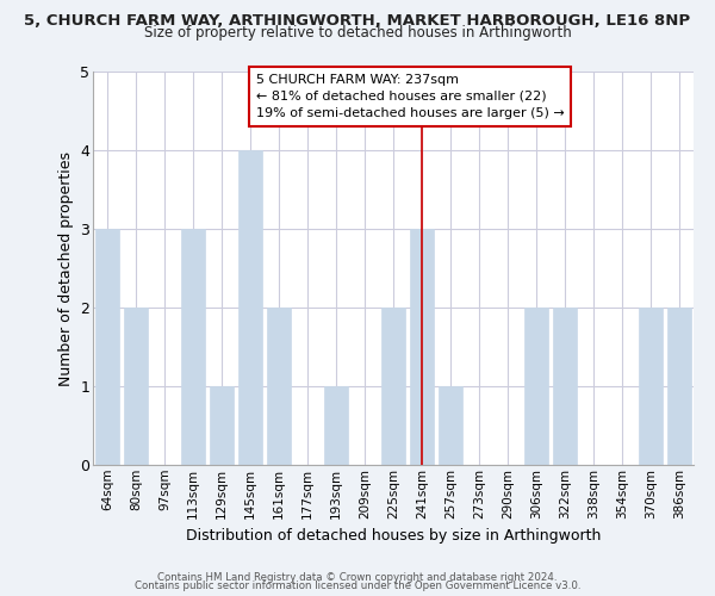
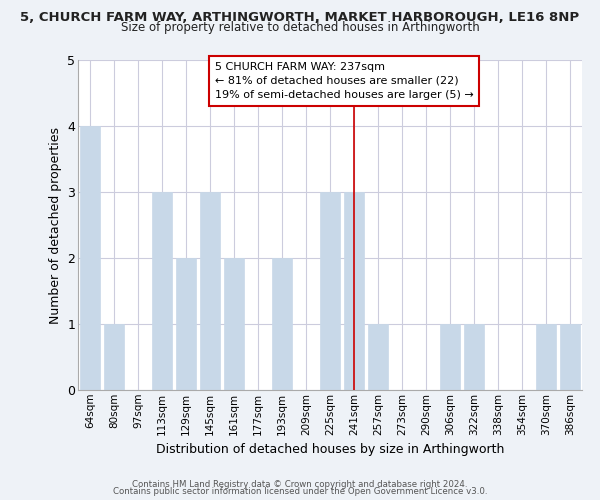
64sqm: 3 -> 4
80sqm: 2 -> 1
129sqm: 1 -> 2
145sqm: 4 -> 3
193sqm: 1 -> 2
225sqm: 2 -> 3
306sqm: 2 -> 1
322sqm: 2 -> 1
370sqm: 2 -> 1
386sqm: 2 -> 1
